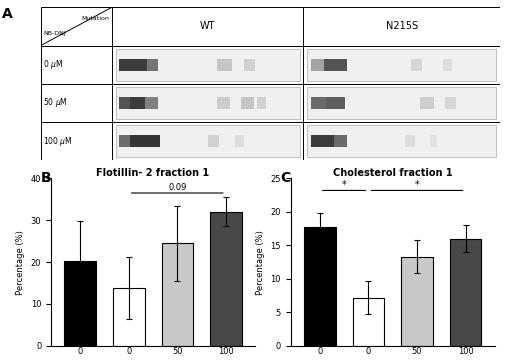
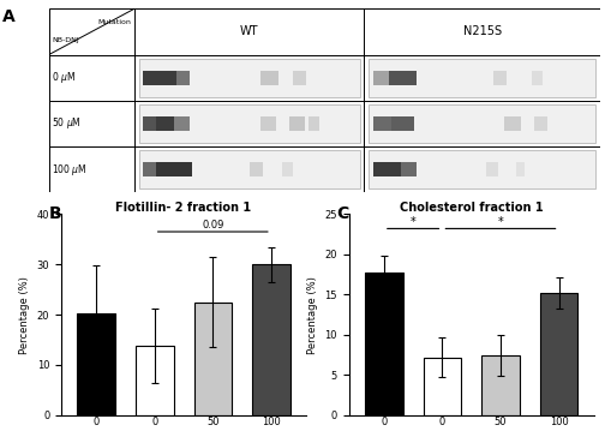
Flotillin- 2 fraction 1/50: 24.5 -> 22.5
Flotillin- 2 fraction 1/100: 32.0 -> 30.0
Cholesterol fraction 1/50: 13.3 -> 7.4
Cholesterol fraction 1/100: 16.0 -> 15.2
